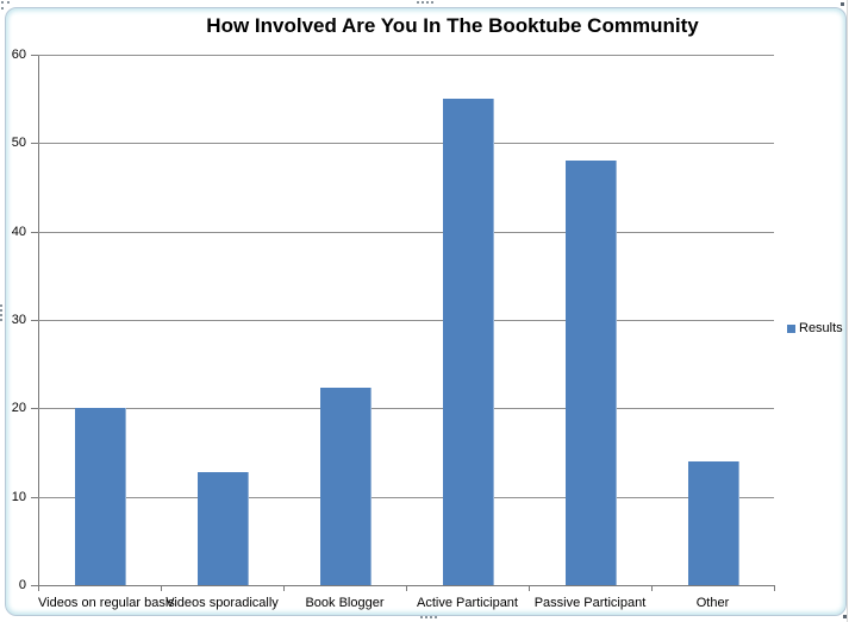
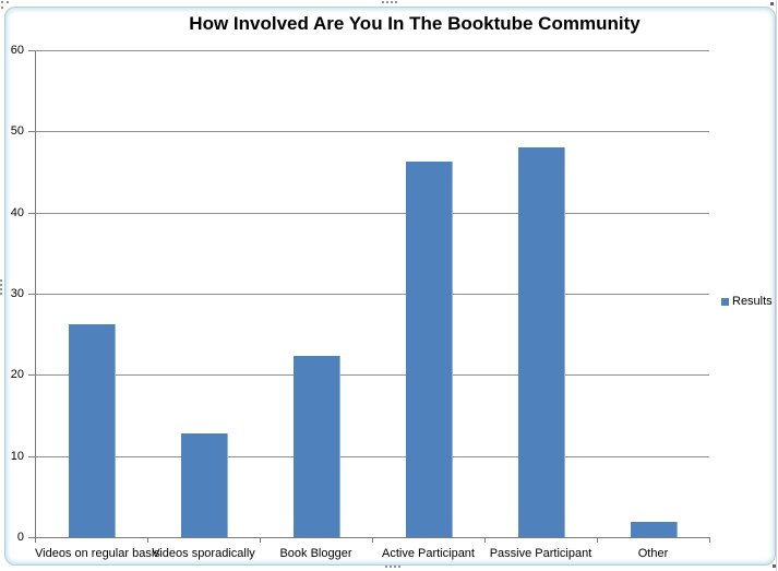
Videos on regular basis: 20 -> 26
Active Participant: 55 -> 46
Other: 14 -> 2
